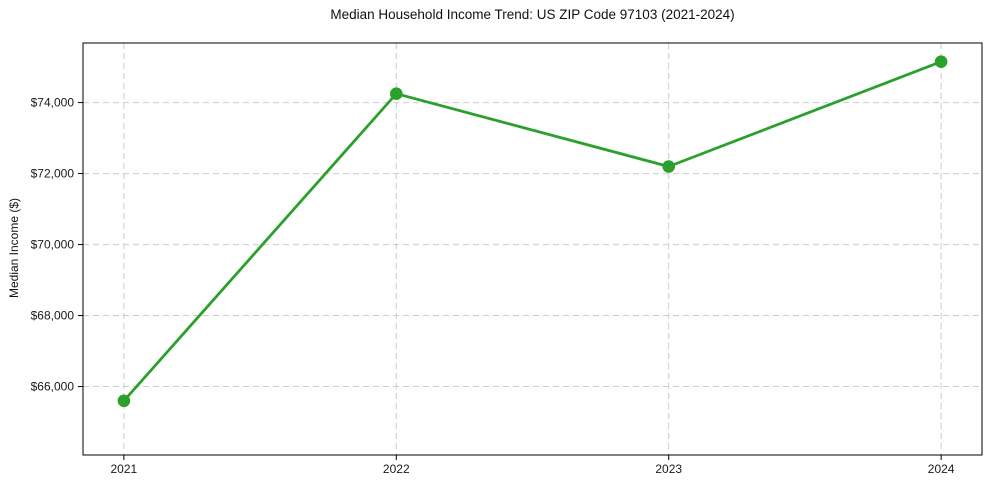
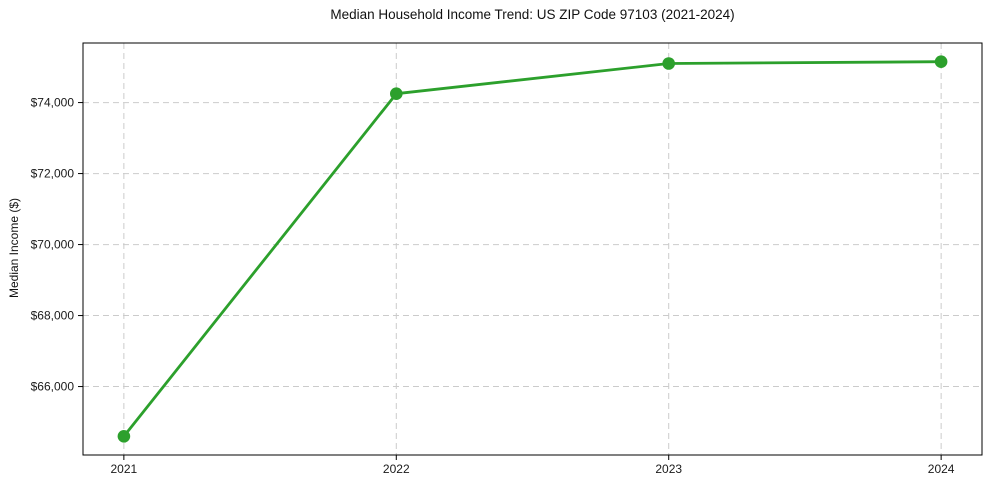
2021: $65600 -> $64600
2023: $72200 -> $75100
